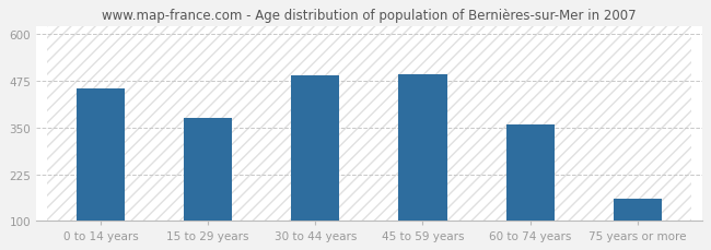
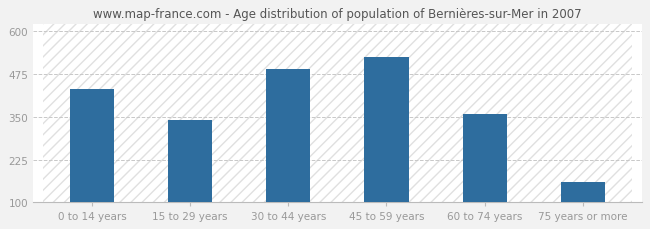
0 to 14 years: 455 -> 430
15 to 29 years: 375 -> 340
45 to 59 years: 492 -> 525
